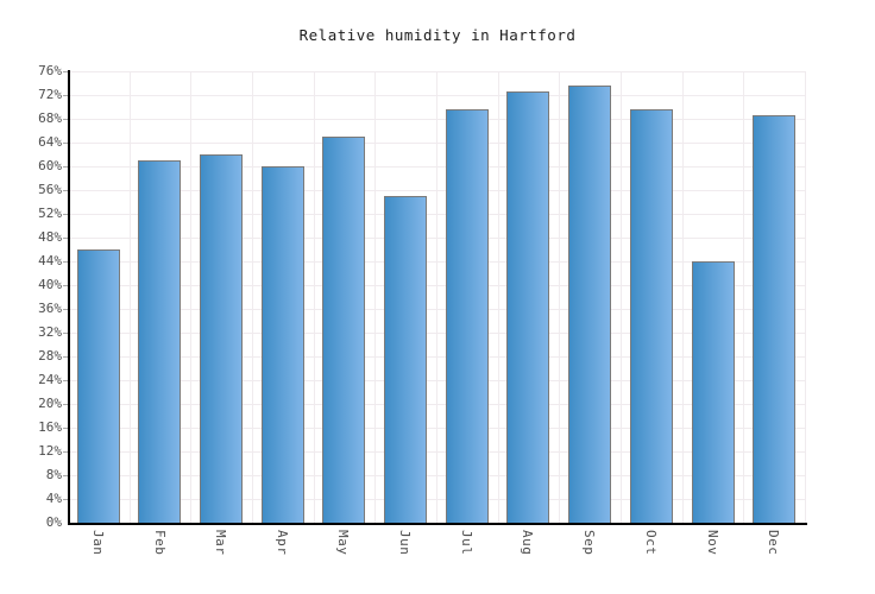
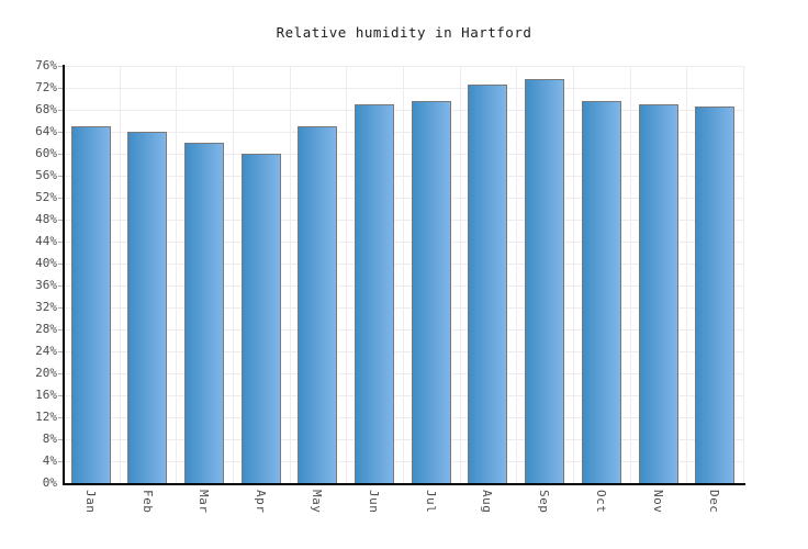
Jan: 46% -> 65%
Feb: 61% -> 64%
Jun: 55% -> 69%
Nov: 44% -> 69%
